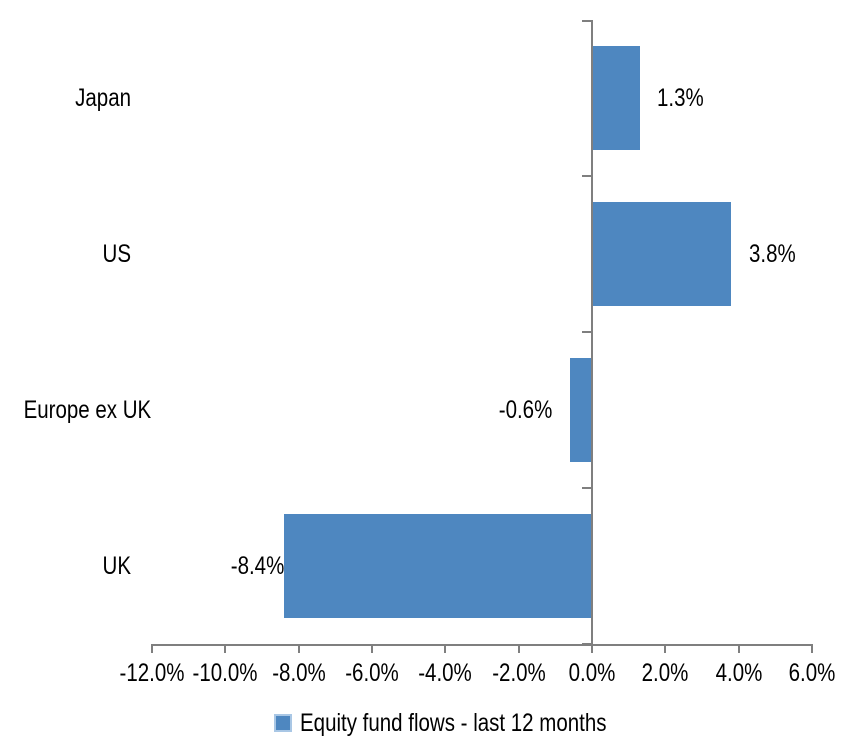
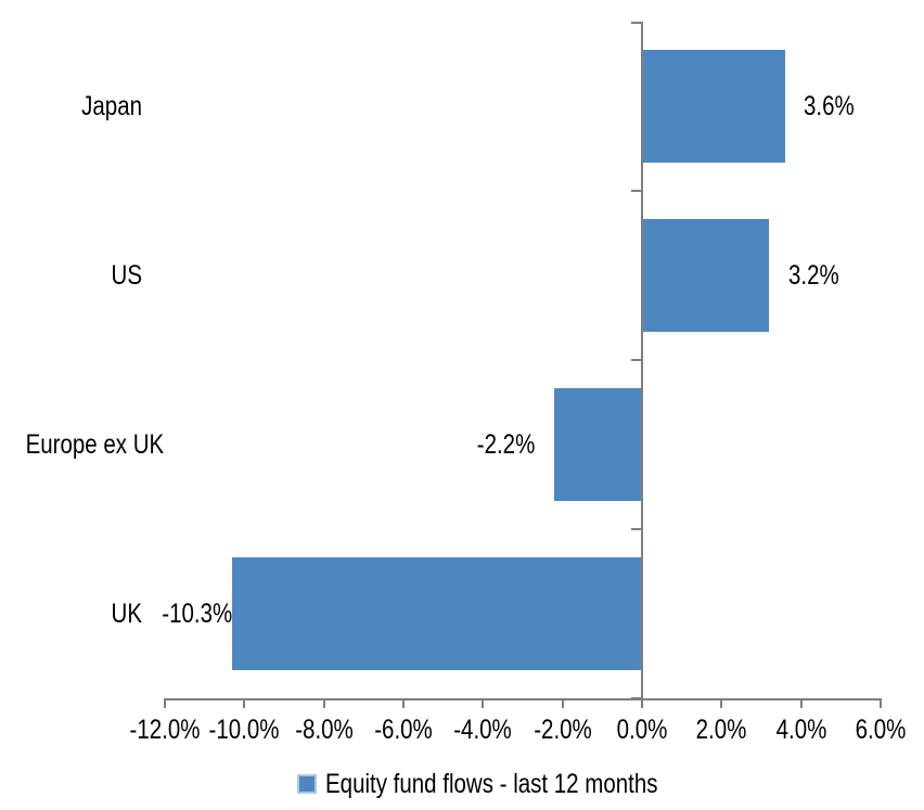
Japan: 1.3% -> 3.6%
US: 3.8% -> 3.2%
Europe ex UK: -0.6% -> -2.2%
UK: -8.4% -> -10.3%
